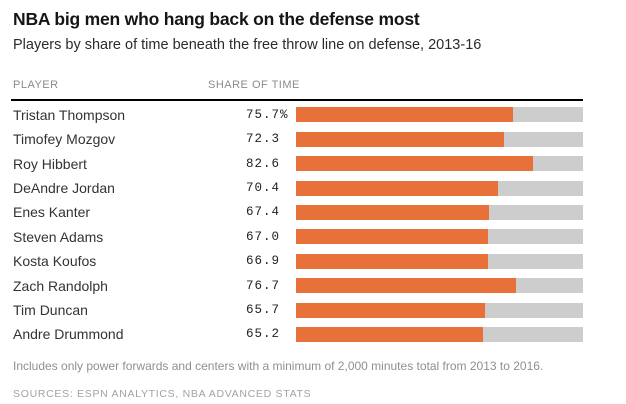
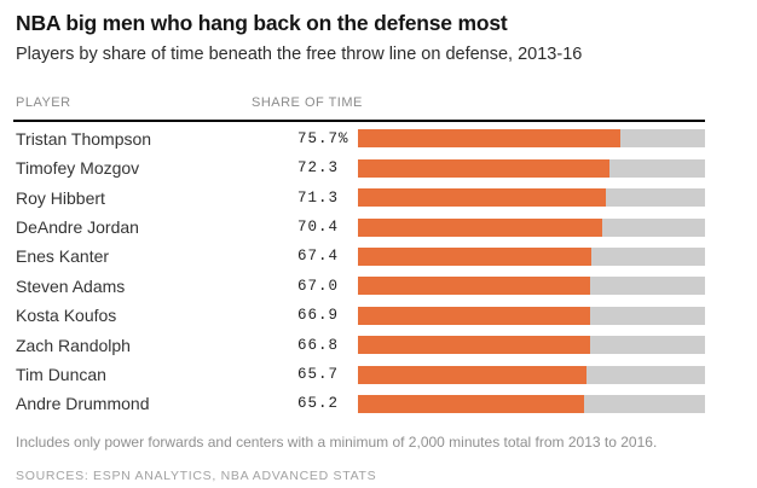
Roy Hibbert: 82.6 -> 71.3
Zach Randolph: 76.7 -> 66.8
